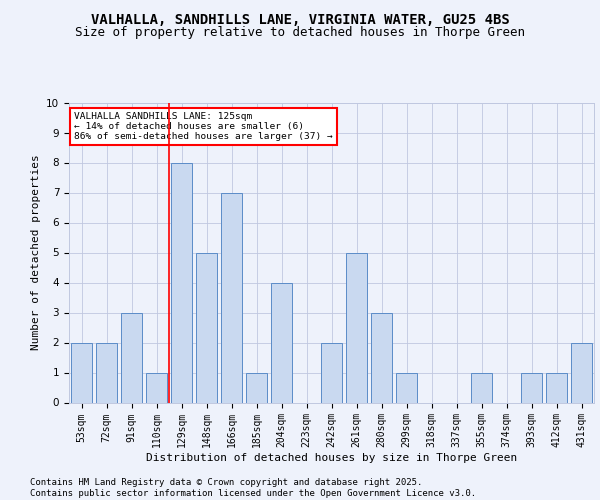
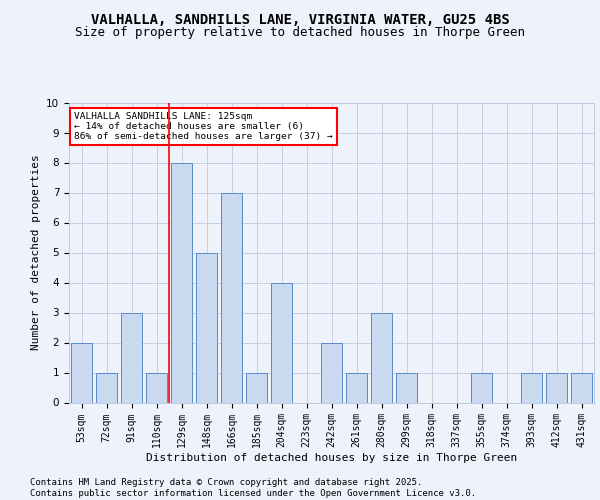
72sqm: 2 -> 1
261sqm: 5 -> 1
431sqm: 2 -> 1
